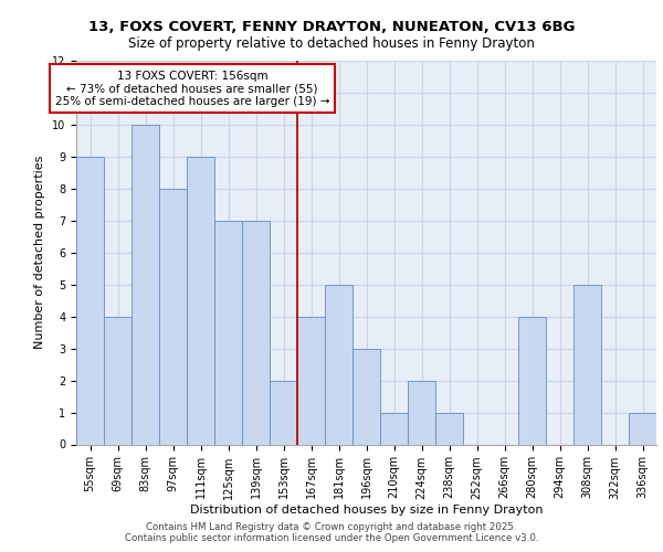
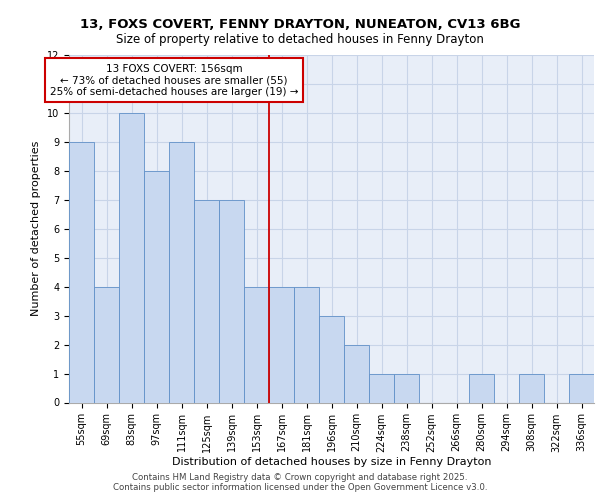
153sqm: 2 -> 4
181sqm: 5 -> 4
210sqm: 1 -> 2
224sqm: 2 -> 1
280sqm: 4 -> 1
308sqm: 5 -> 1
